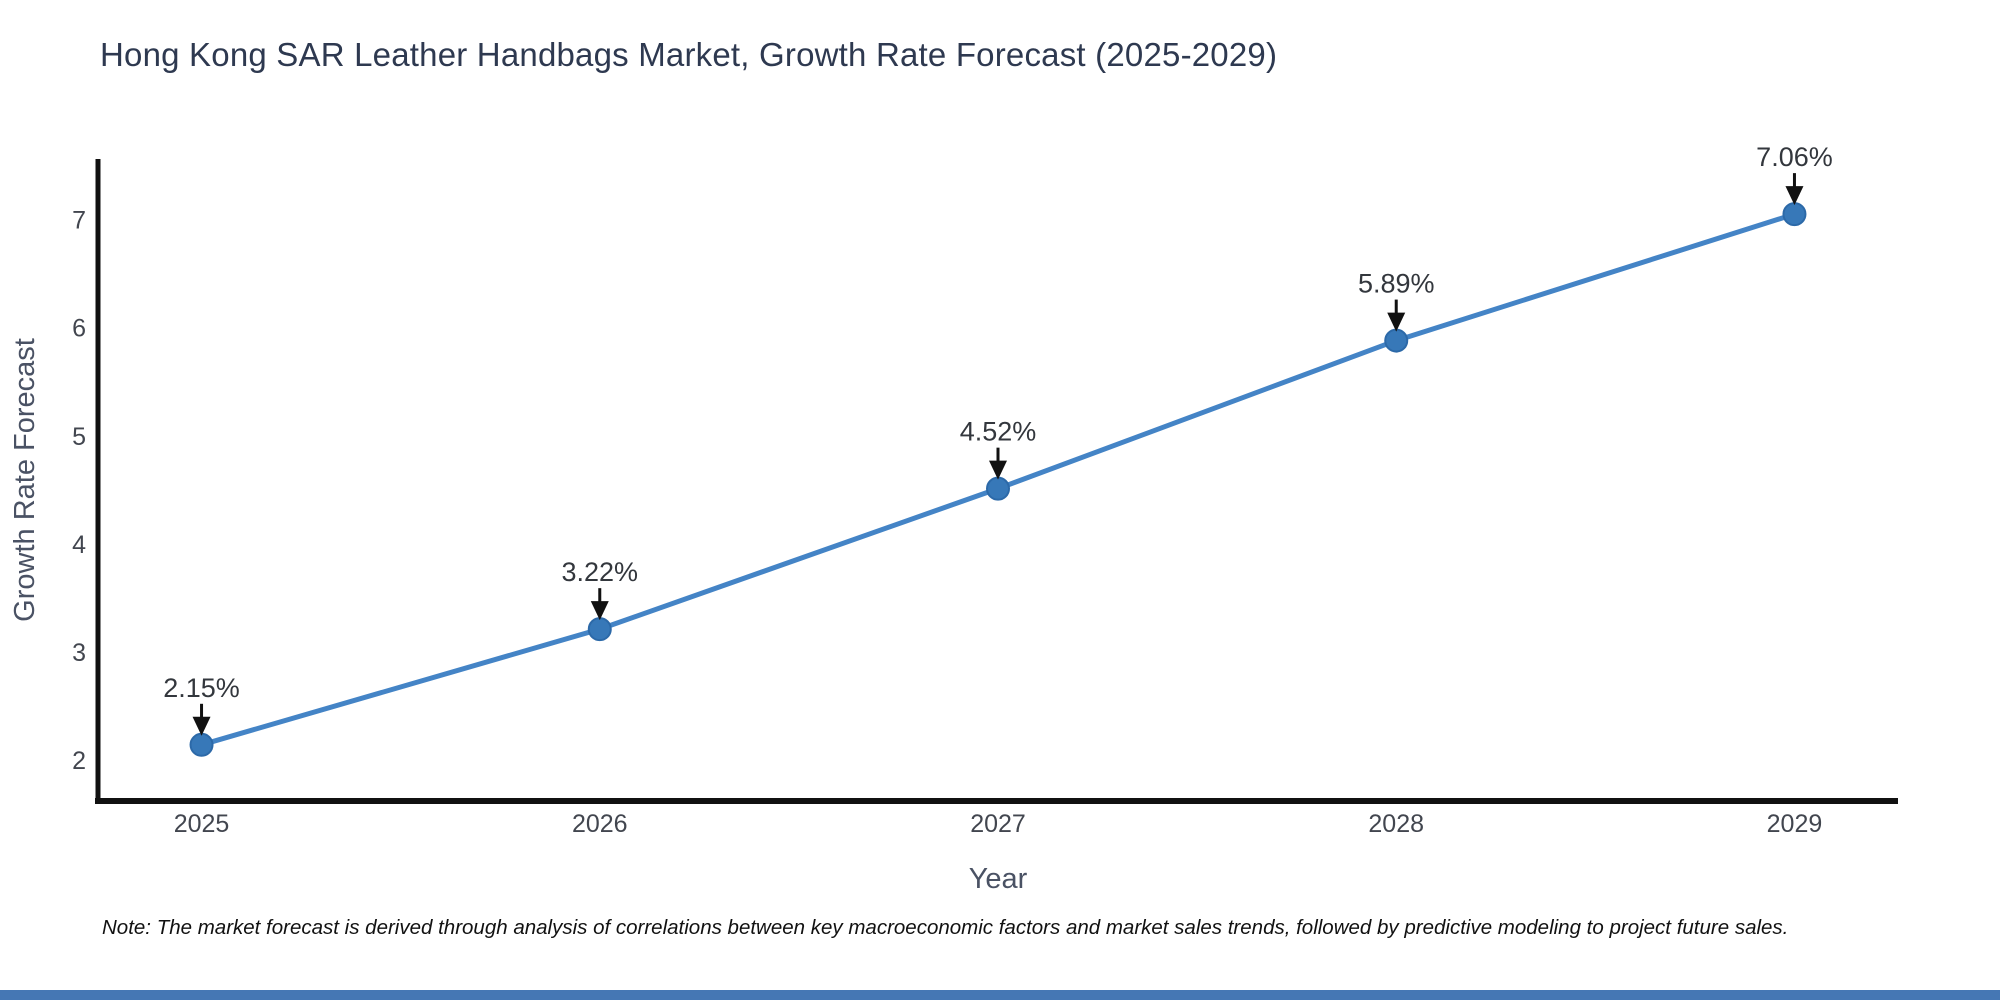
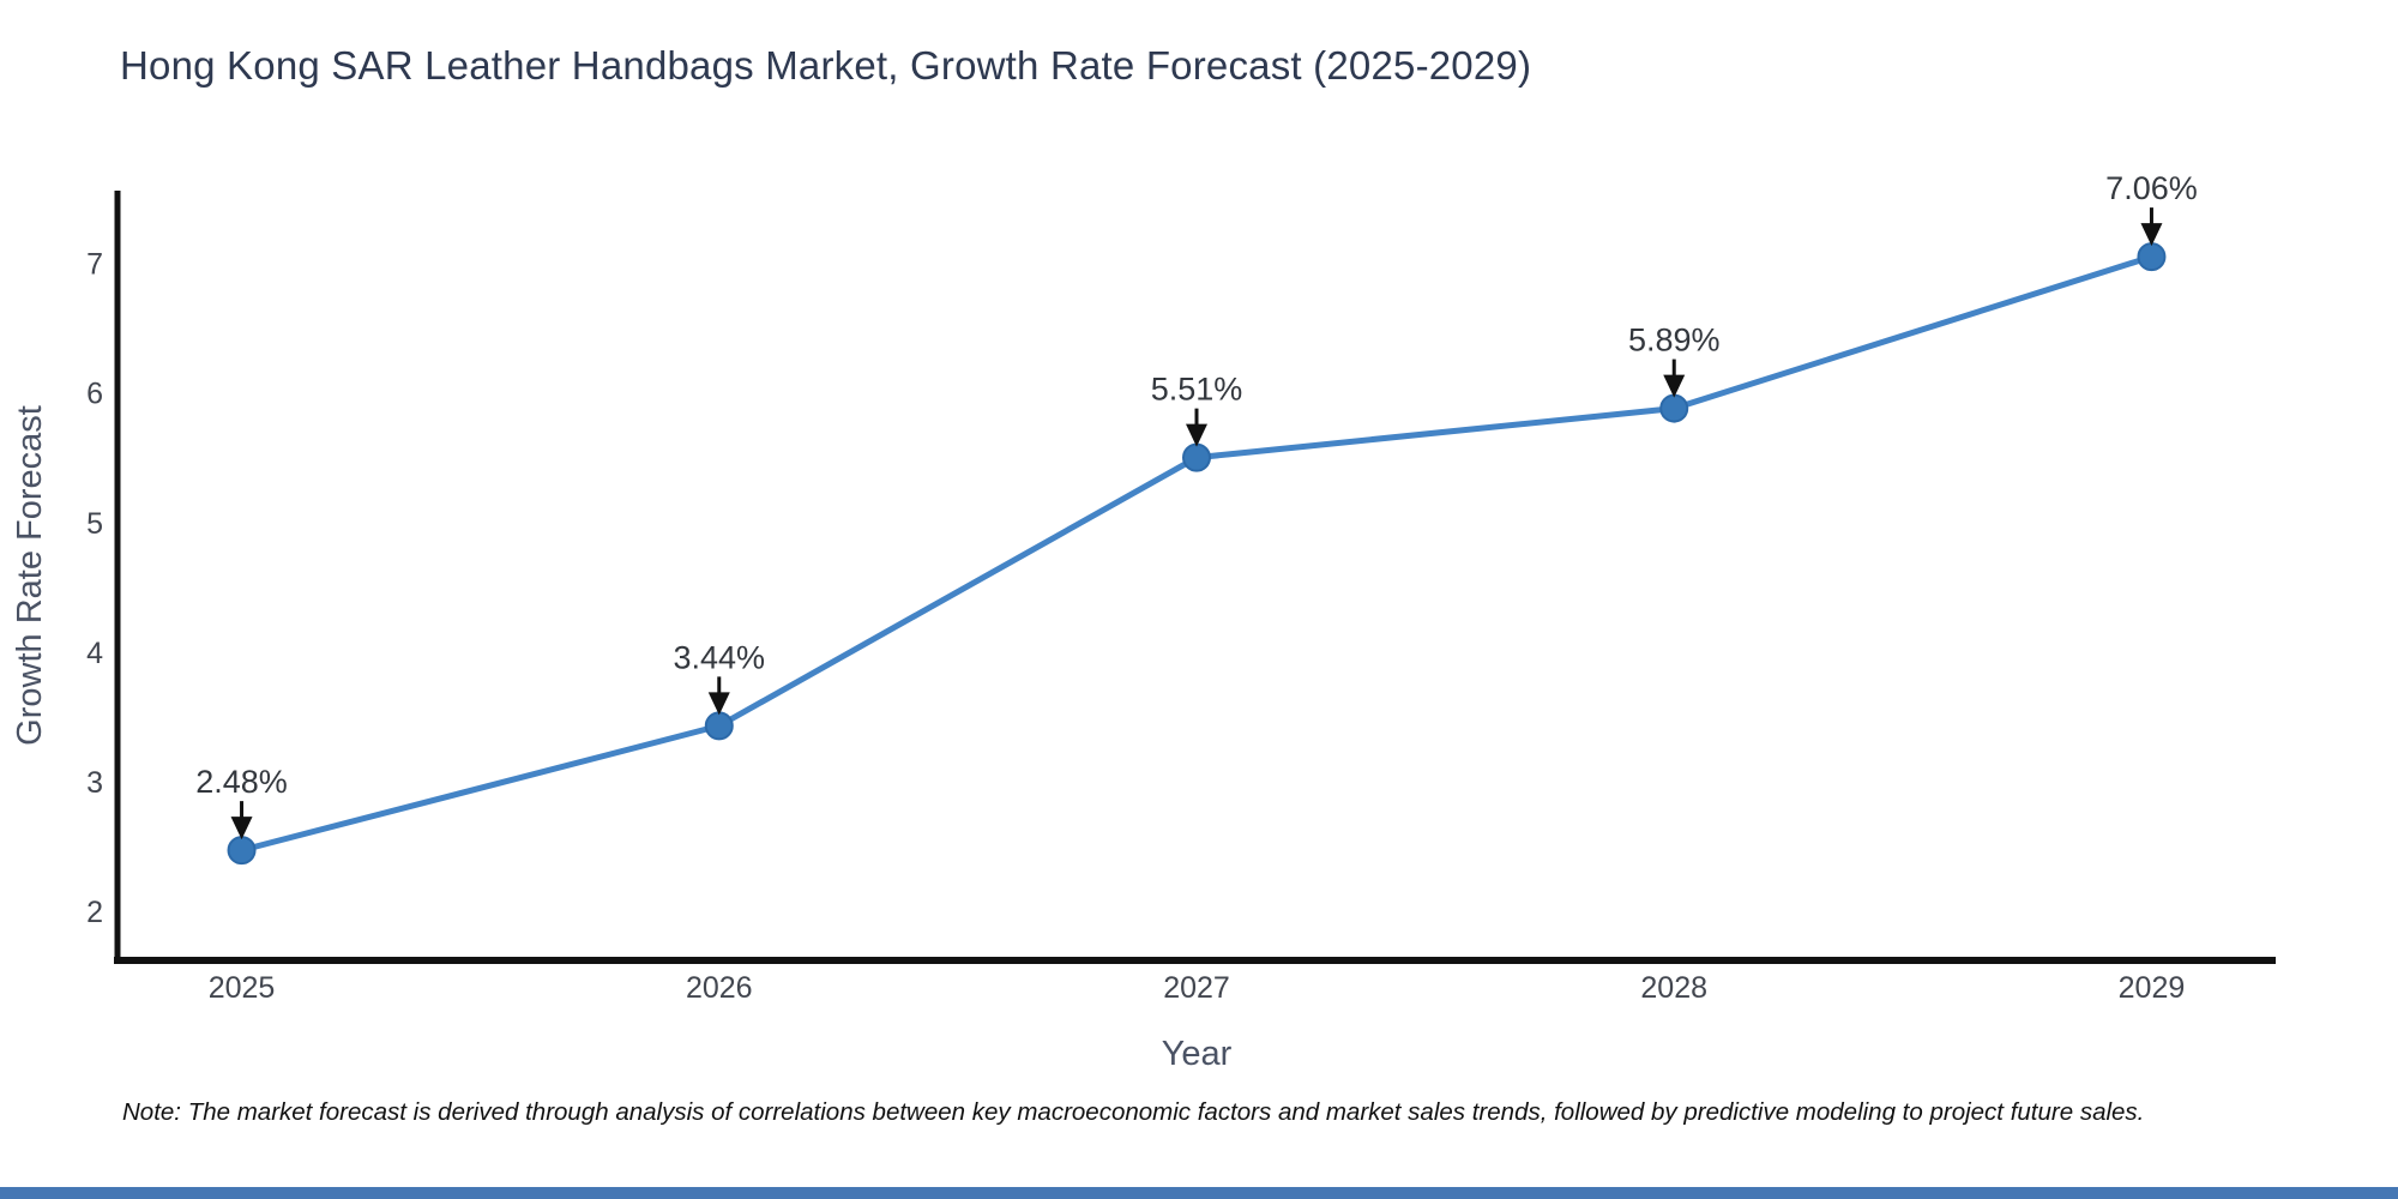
2025: 2.15% -> 2.48%
2026: 3.22% -> 3.44%
2027: 4.52% -> 5.51%
